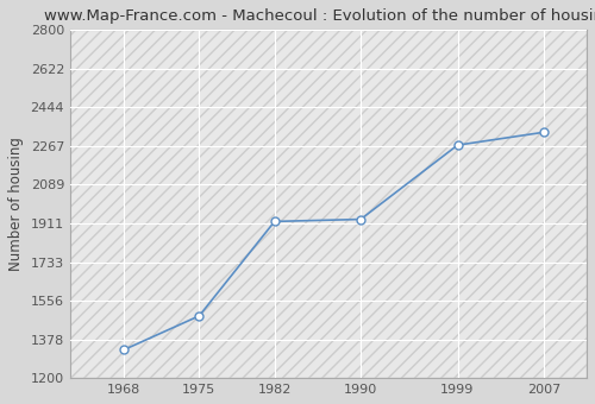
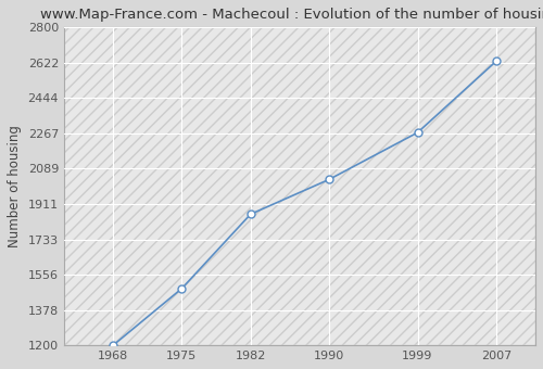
1968: 1330 -> 1200
1982: 1920 -> 1860
1990: 1930 -> 2040
2007: 2330 -> 2630
